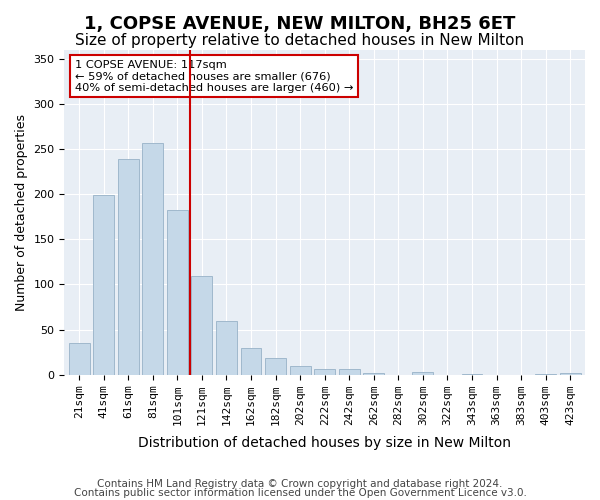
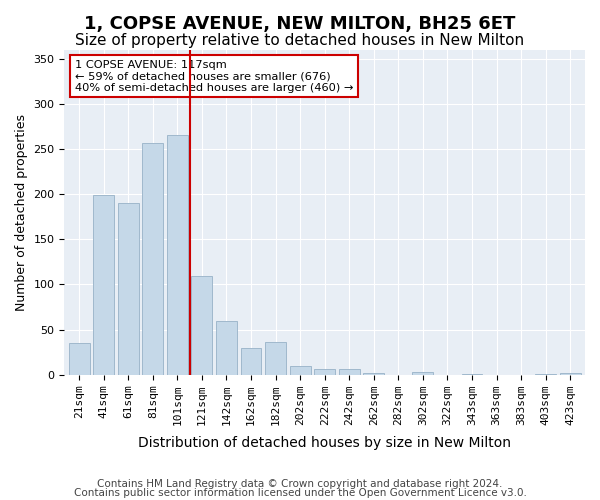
61sqm: 239 -> 190
101sqm: 183 -> 266
182sqm: 19 -> 36
